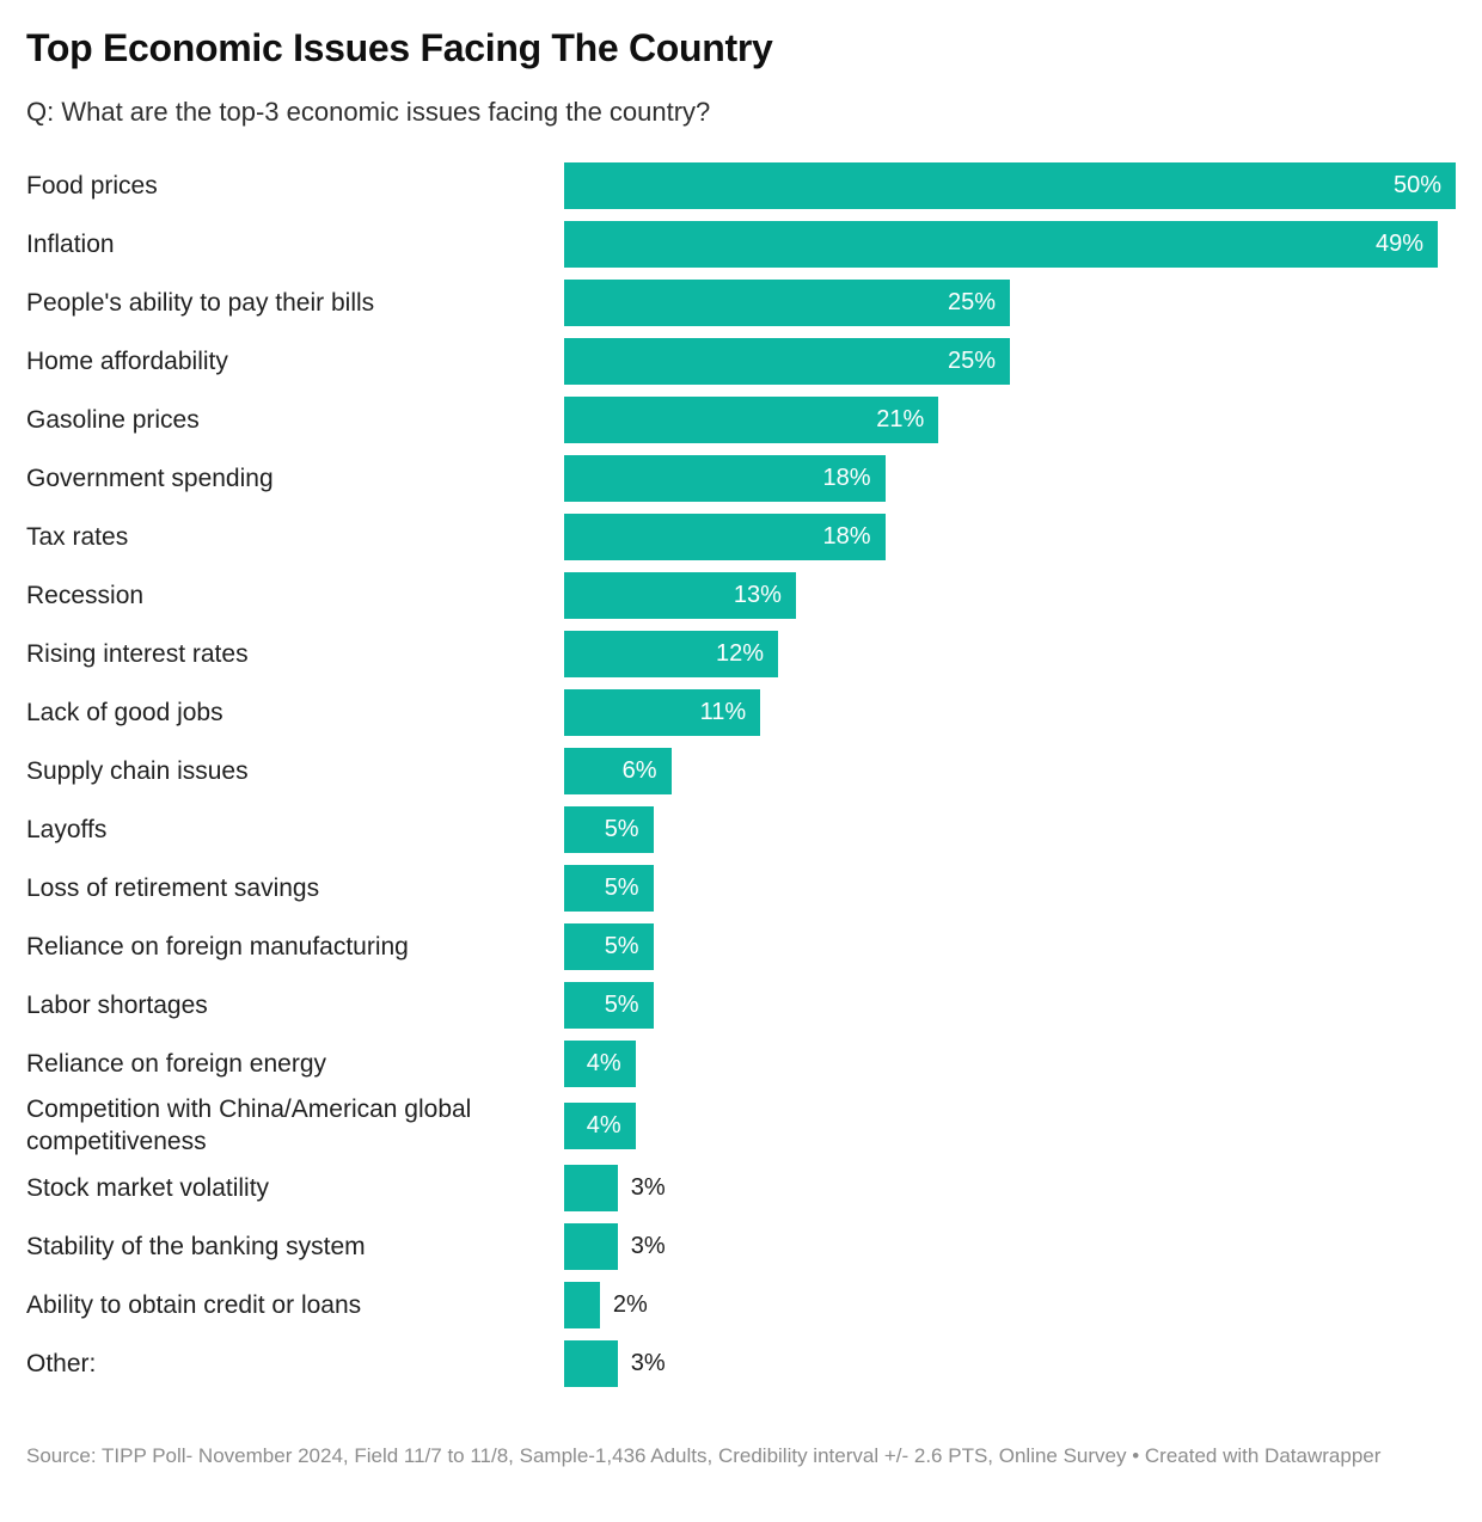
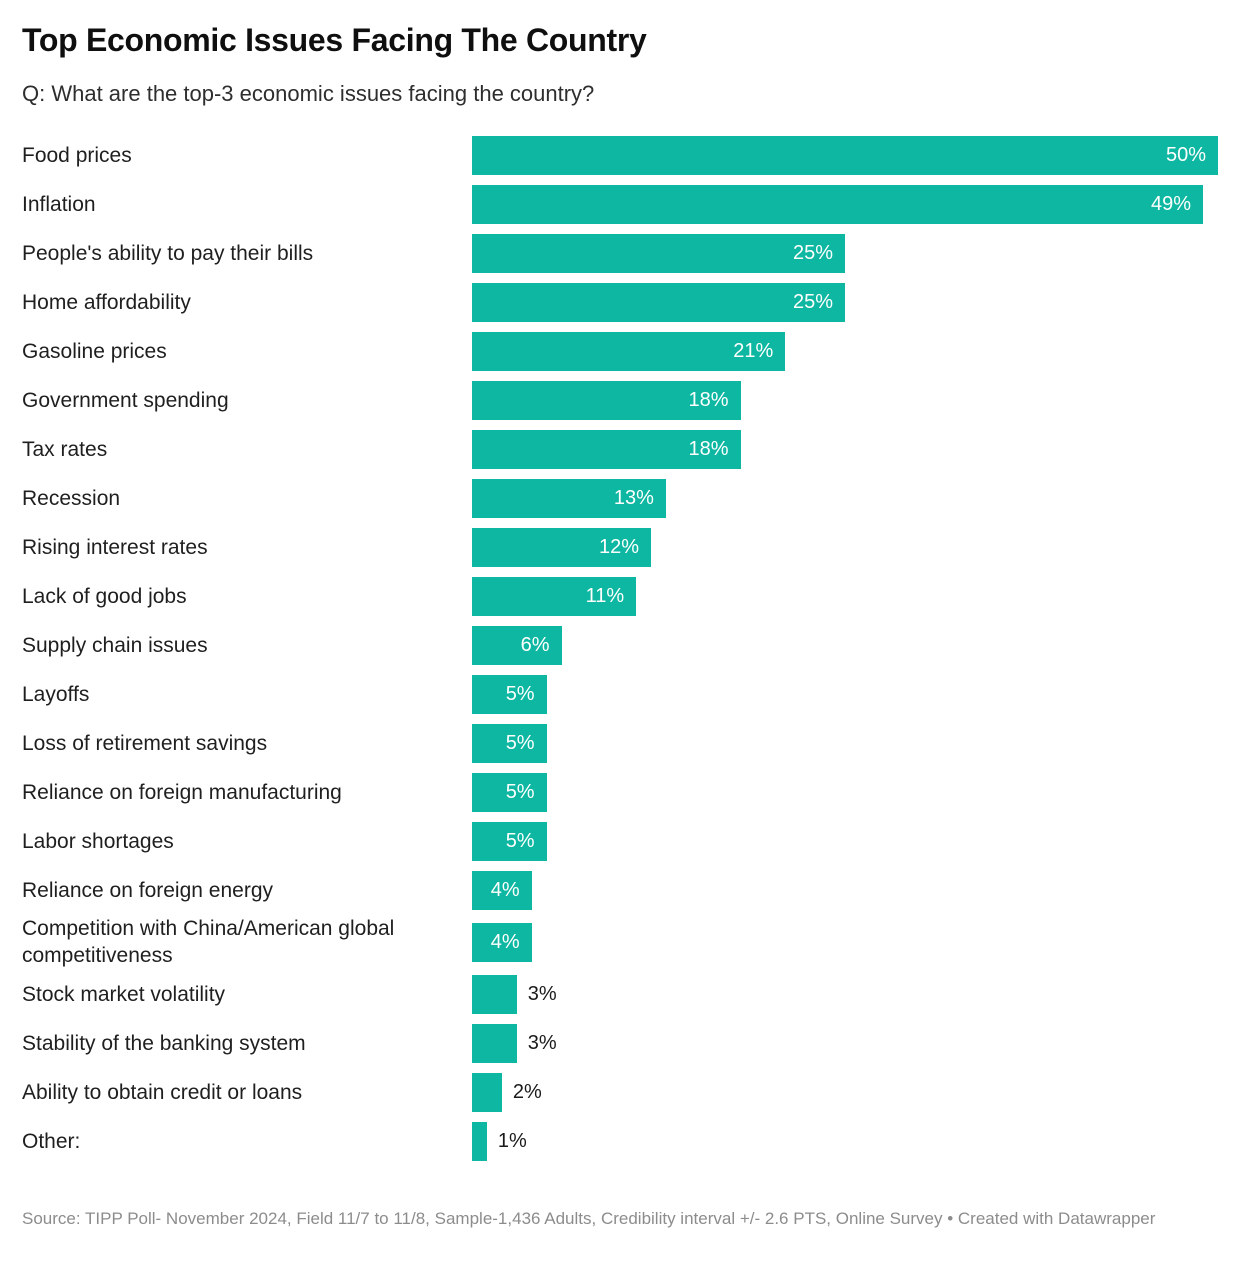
Other:: 3% -> 1%
